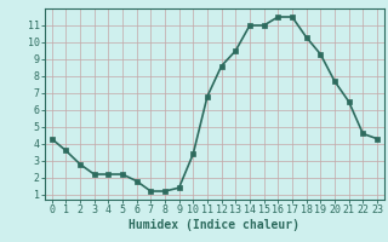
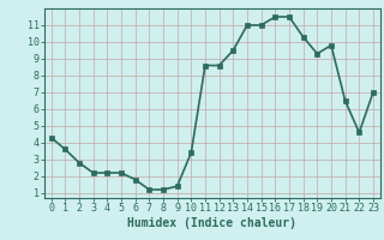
11: 6.8 -> 8.6
20: 7.7 -> 9.8
23: 4.3 -> 7.0
